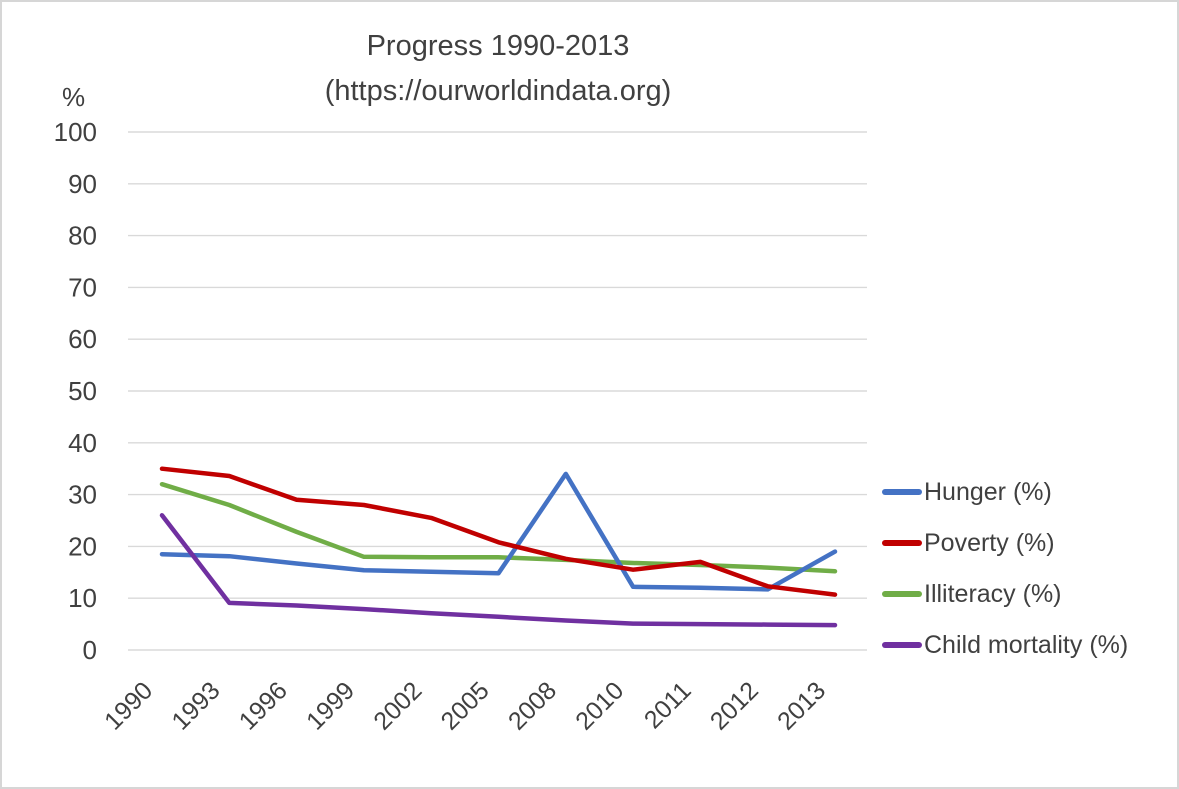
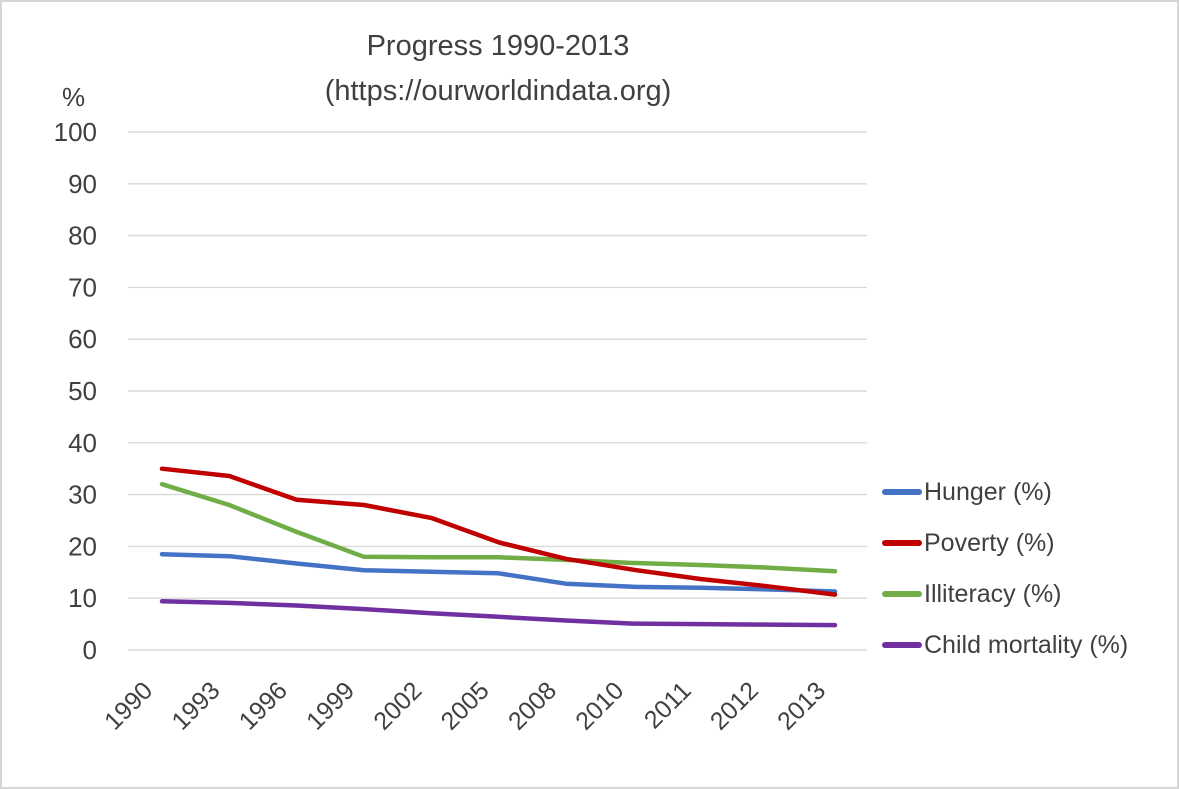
Child mortality (%)/1990: 26 -> 9
Hunger (%)/2008: 34 -> 13
Poverty (%)/2011: 17 -> 14
Hunger (%)/2013: 19 -> 11
